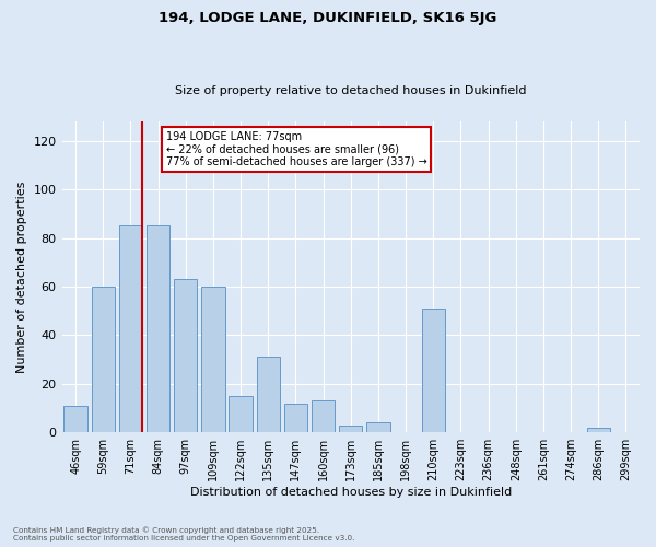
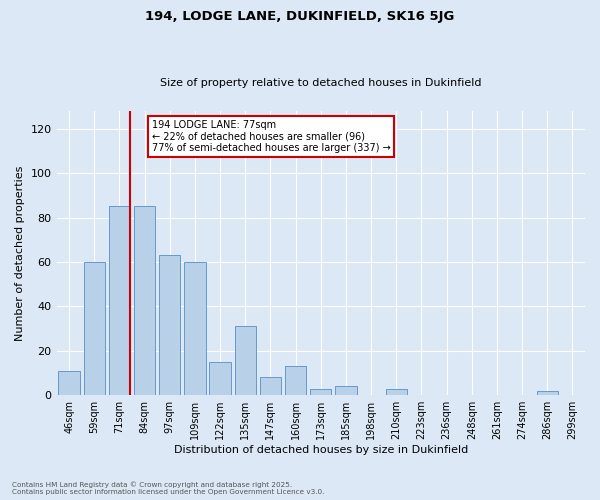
147sqm: 12 -> 8
210sqm: 51 -> 3
